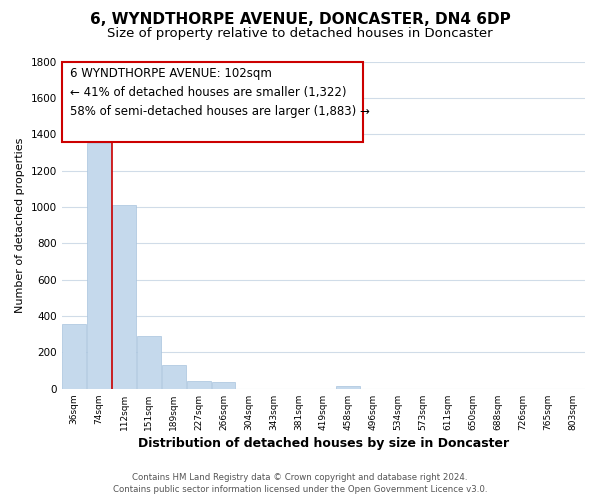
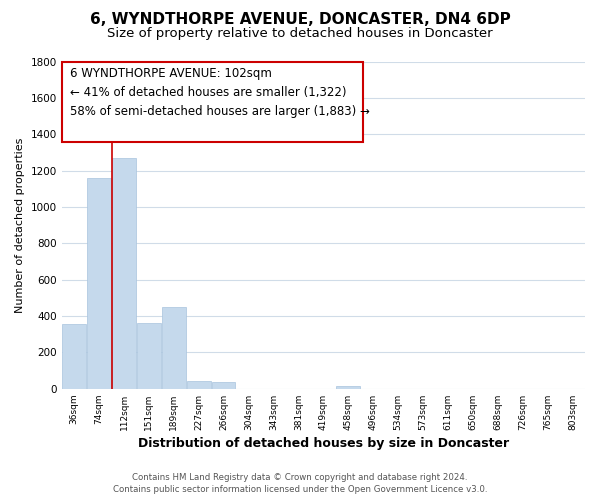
74sqm: 1350 -> 1160
112sqm: 1010 -> 1270
151sqm: 290 -> 360
189sqm: 130 -> 450
